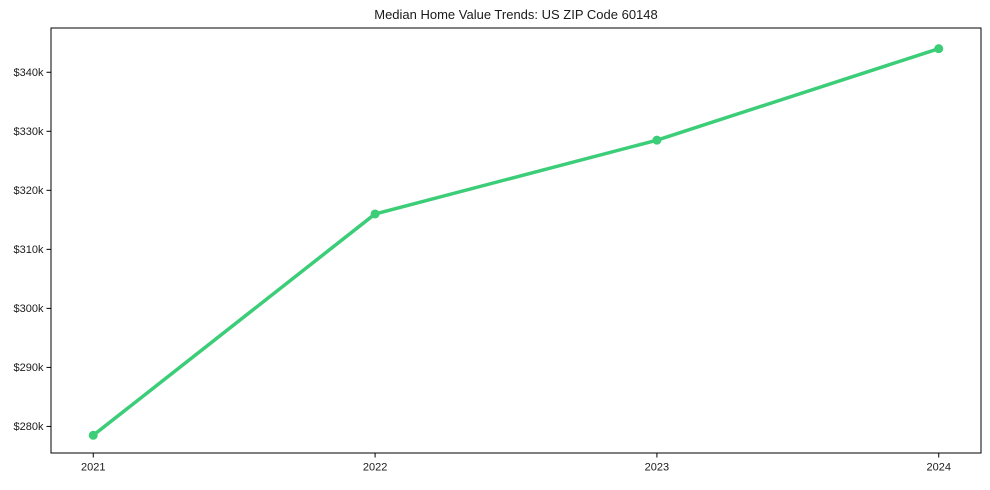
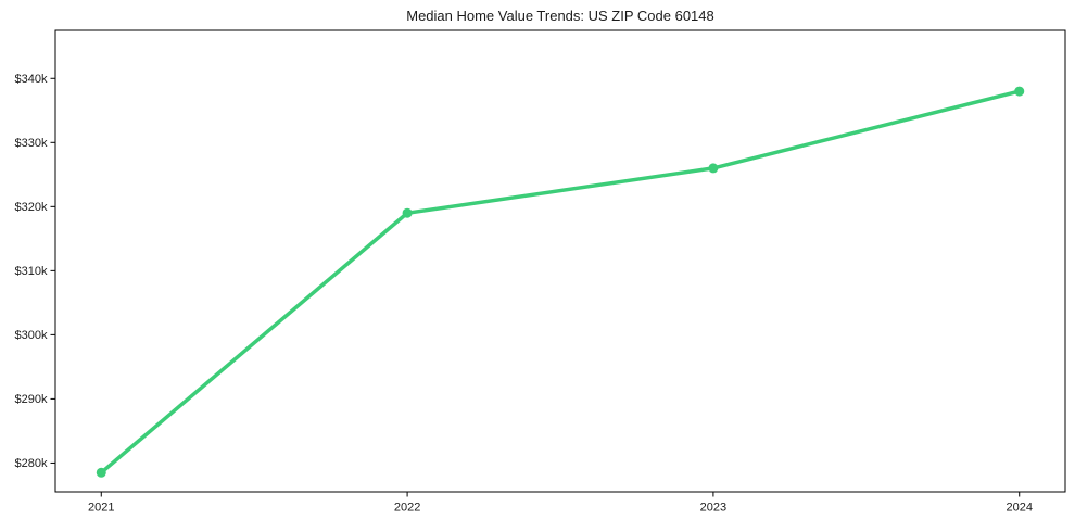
2022: $316k -> $319k
2023: $328k -> $326k
2024: $344k -> $338k
